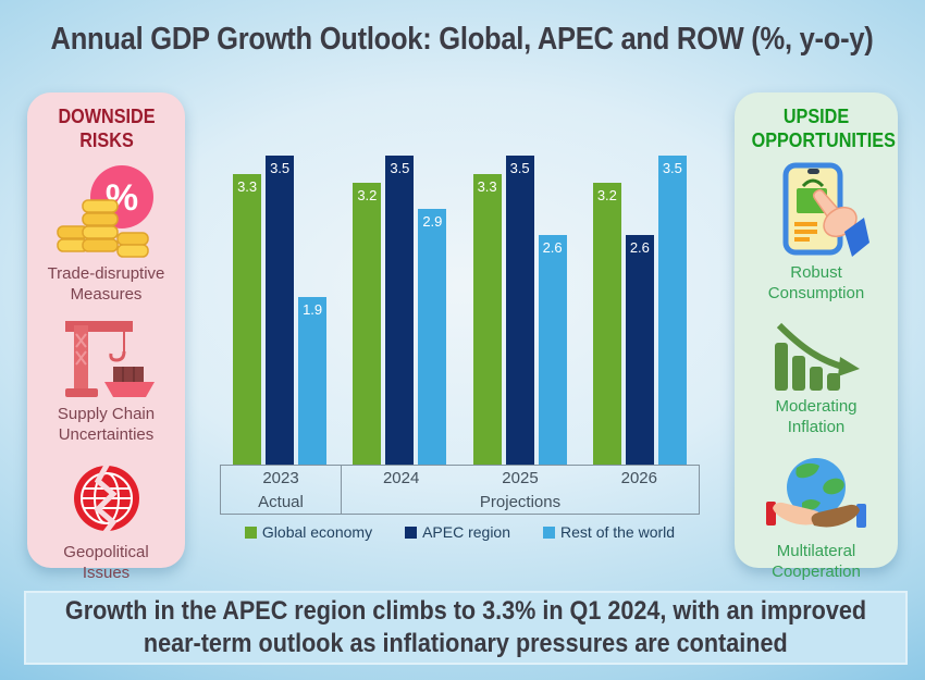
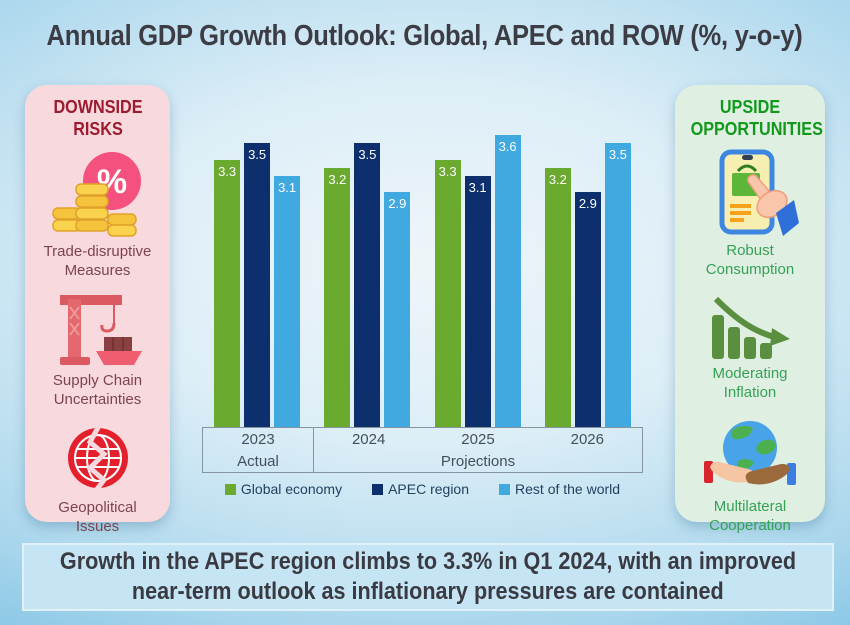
Rest of the world/2023: 1.9 -> 3.1
APEC region/2025: 3.5 -> 3.1
Rest of the world/2025: 2.6 -> 3.6
APEC region/2026: 2.6 -> 2.9
